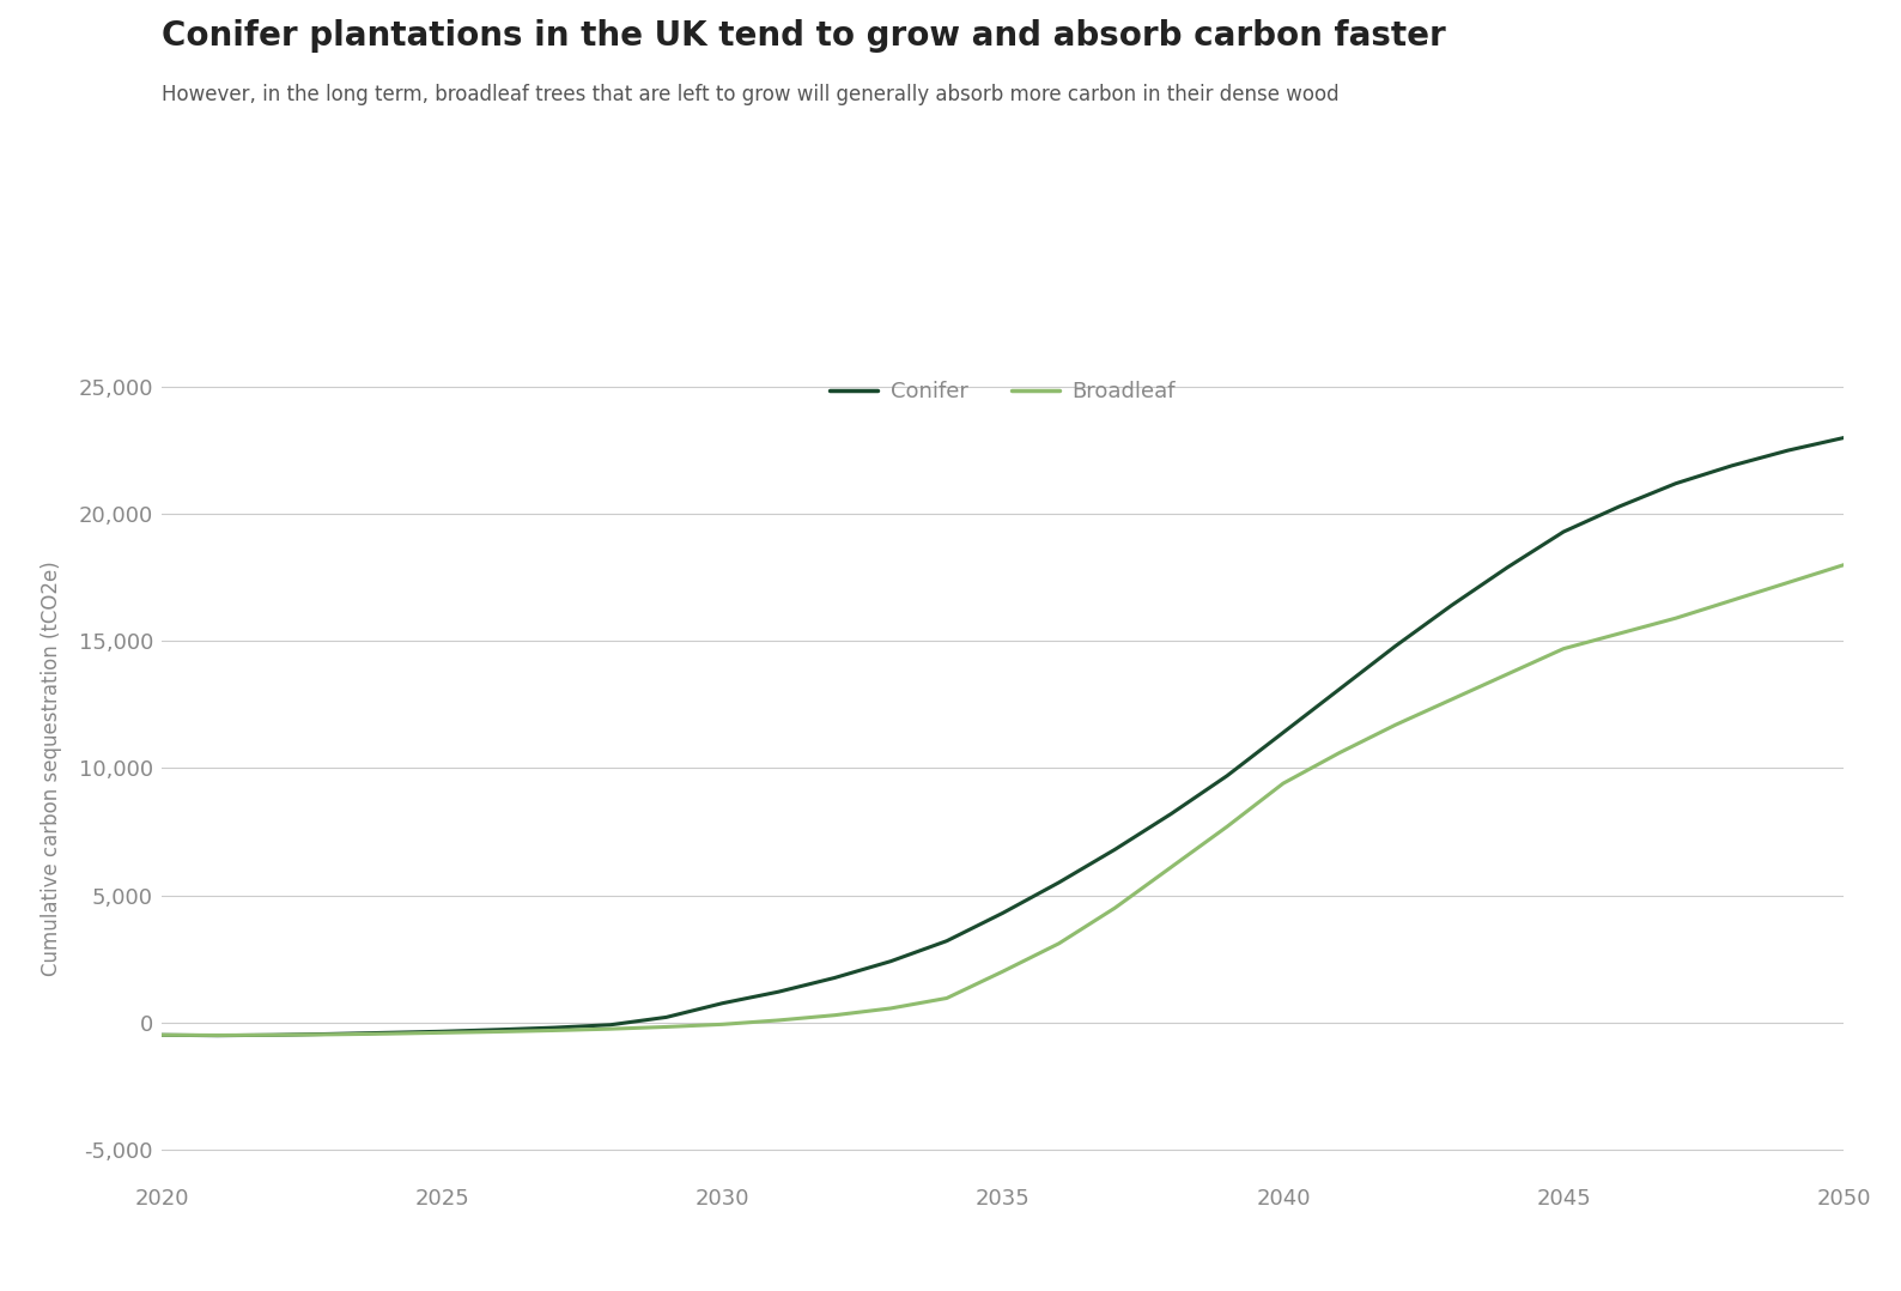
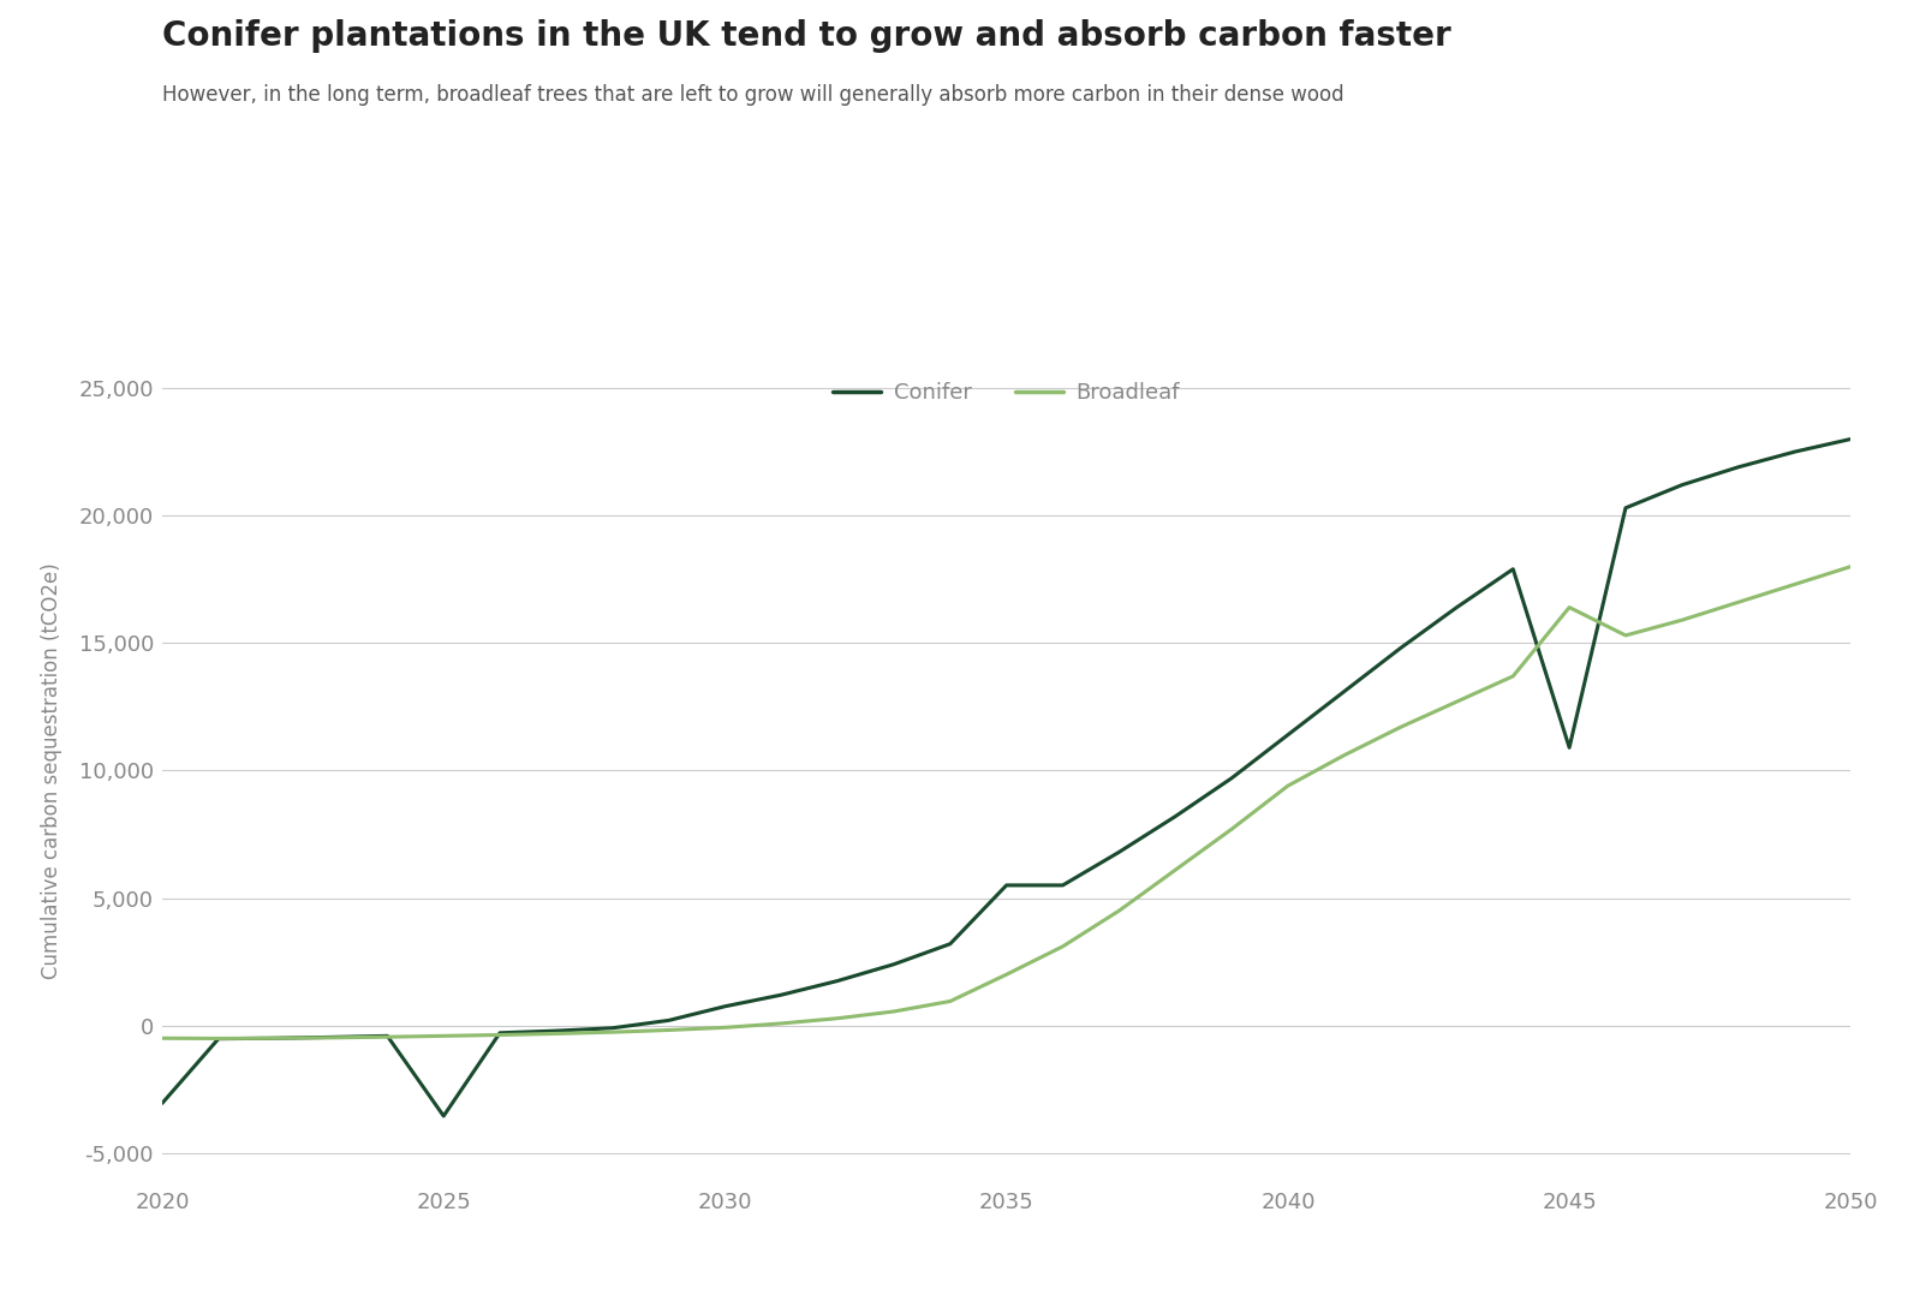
Conifer/2020: -500 -> -3,050
Conifer/2025: -360 -> -3,550
Conifer/2035: 4,300 -> 5,500
Conifer/2045: 19,300 -> 10,900
Broadleaf/2045: 14,700 -> 16,400
